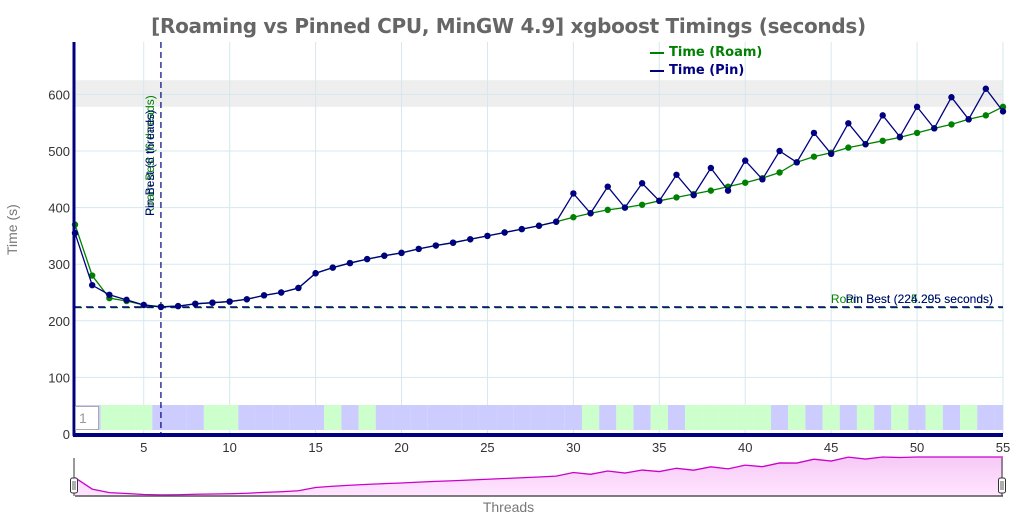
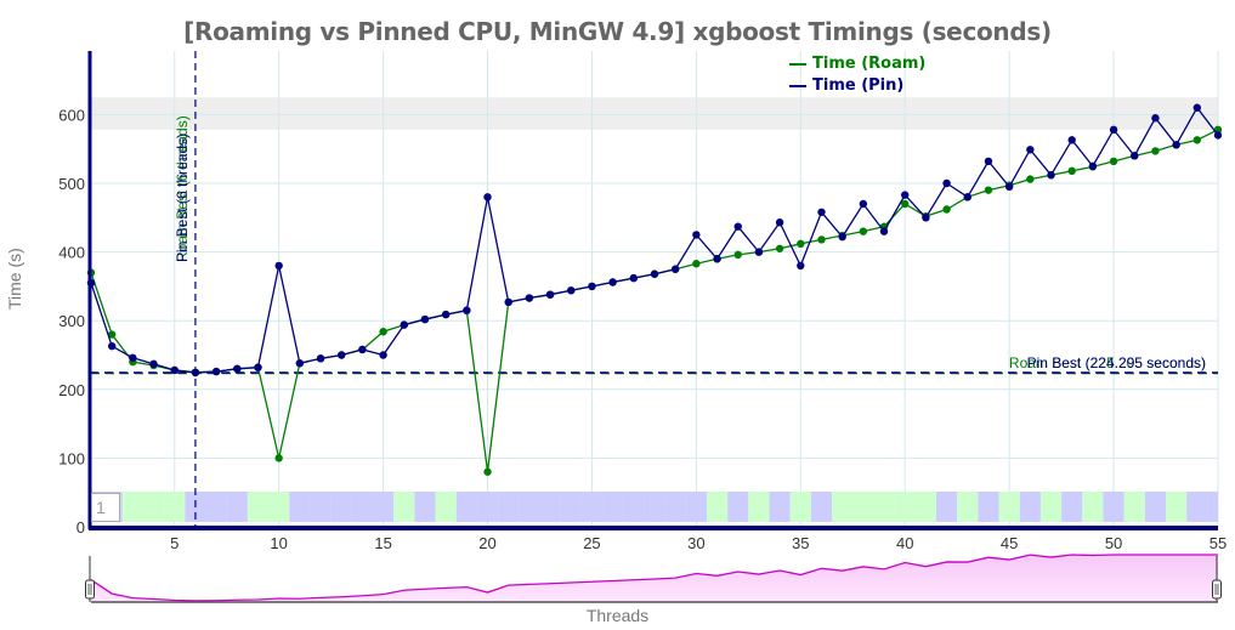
Time (Roam)/10: 230 -> 100
Time (Pin)/10: 230 -> 380
Time (Pin)/15: 280 -> 250
Time (Roam)/20: 320 -> 80
Time (Pin)/20: 320 -> 480
Time (Pin)/35: 410 -> 380
Time (Roam)/40: 440 -> 470
